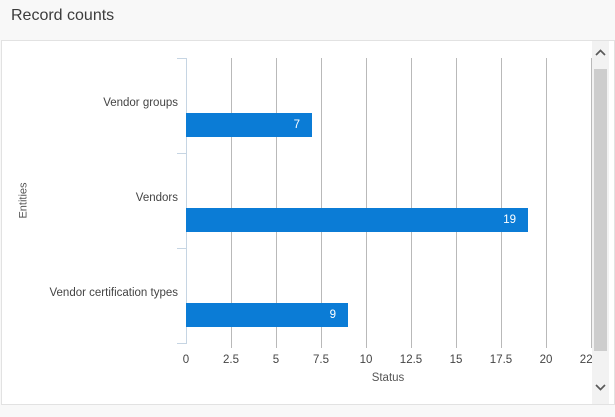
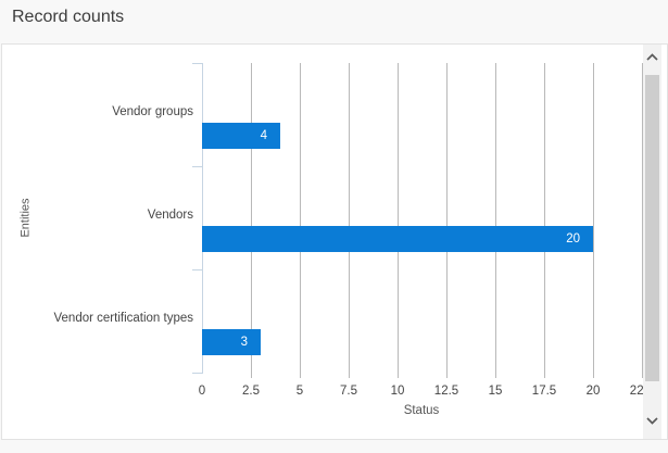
Vendor groups: 7 -> 4
Vendors: 19 -> 20
Vendor certification types: 9 -> 3
